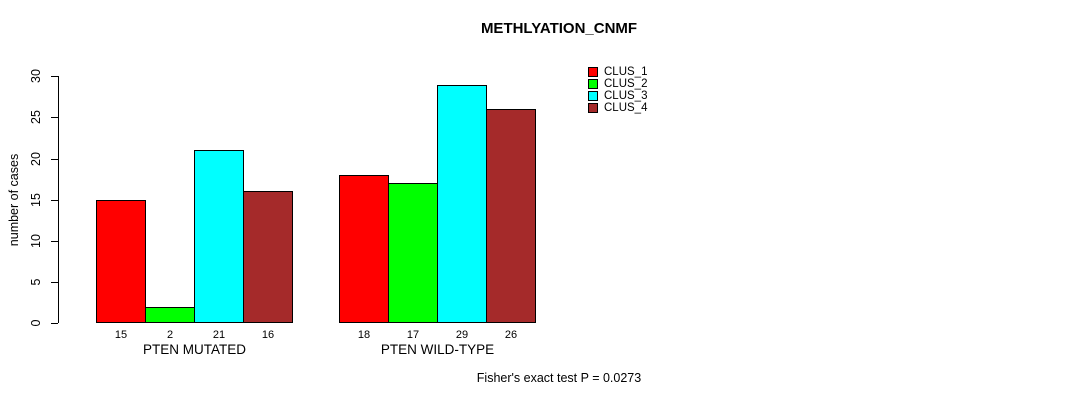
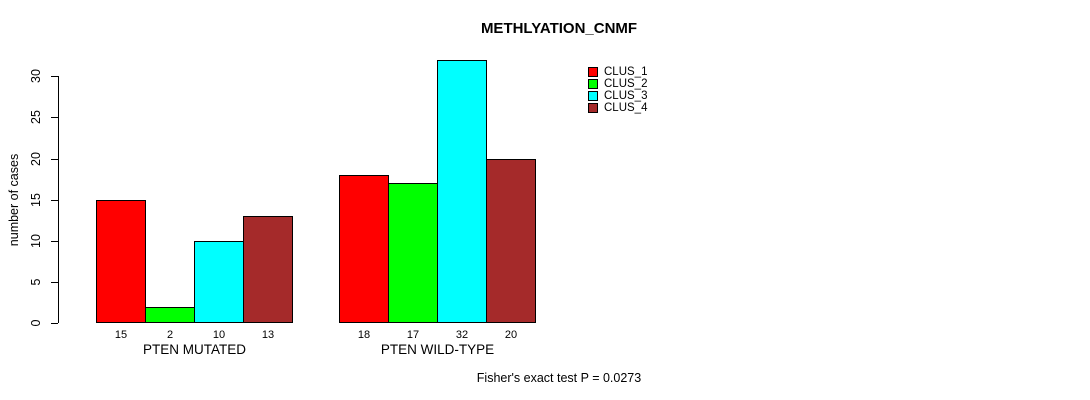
CLUS_3/PTEN MUTATED: 21 -> 10
CLUS_4/PTEN MUTATED: 16 -> 13
CLUS_3/PTEN WILD-TYPE: 29 -> 32
CLUS_4/PTEN WILD-TYPE: 26 -> 20
